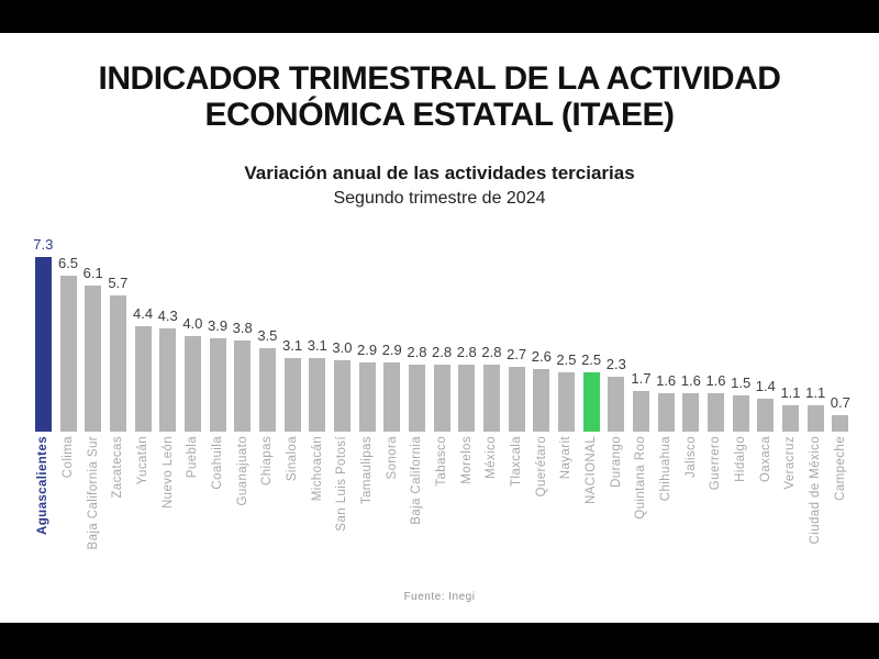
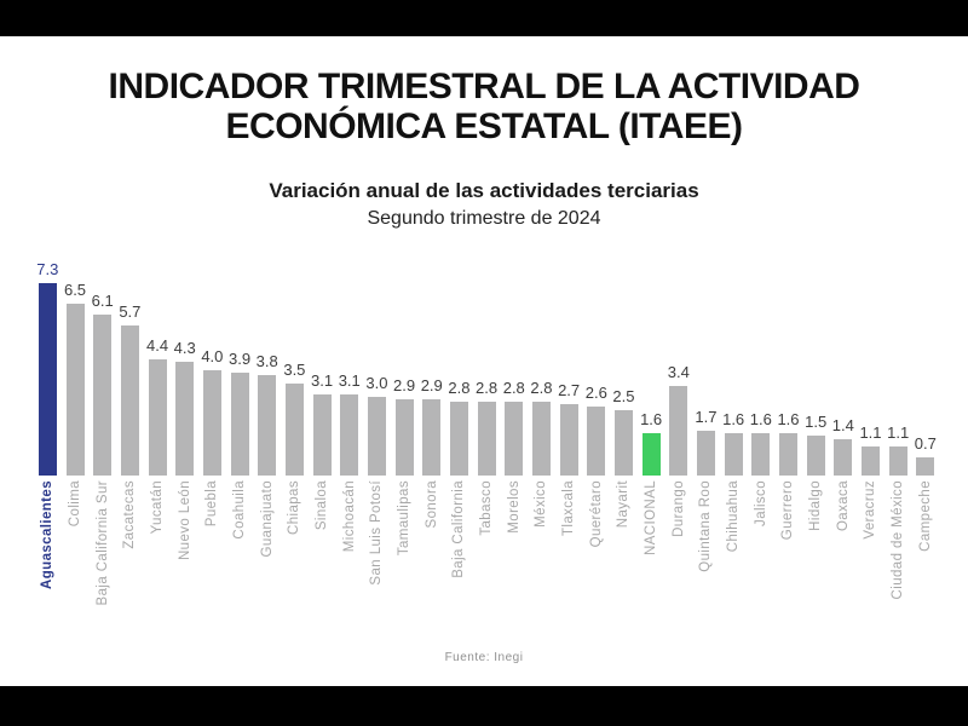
NACIONAL: 2.5 -> 1.6
Durango: 2.3 -> 3.4
